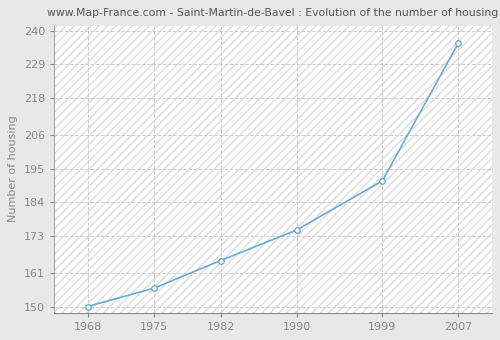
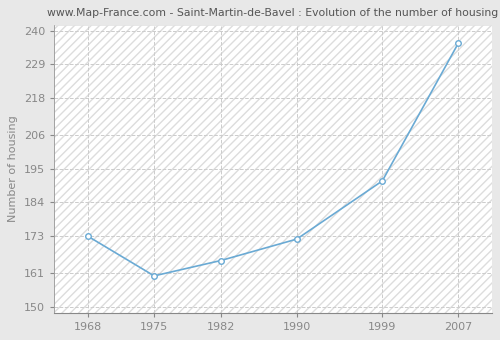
1968: 150 -> 173
1975: 156 -> 160
1990: 175 -> 172
